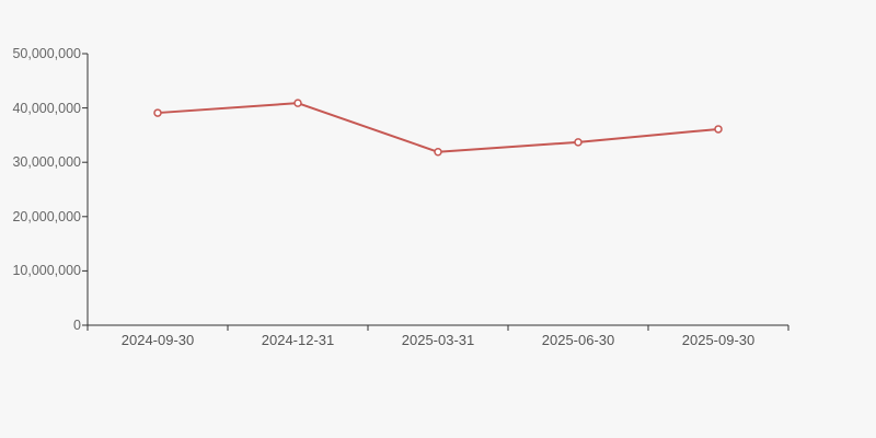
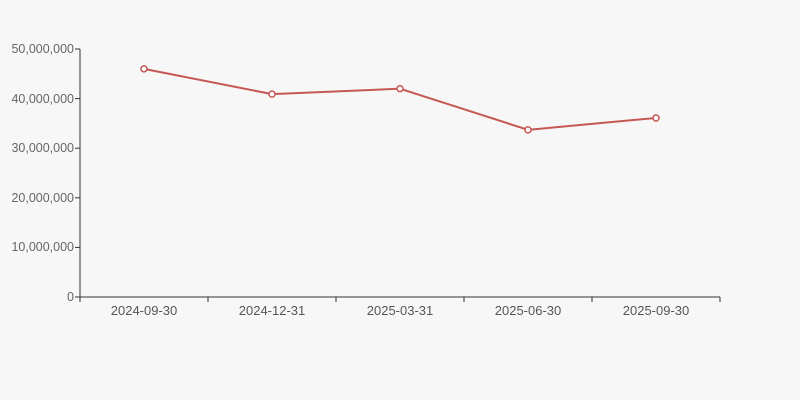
2024-09-30: 39000000 -> 46000000
2025-03-31: 32000000 -> 42000000
